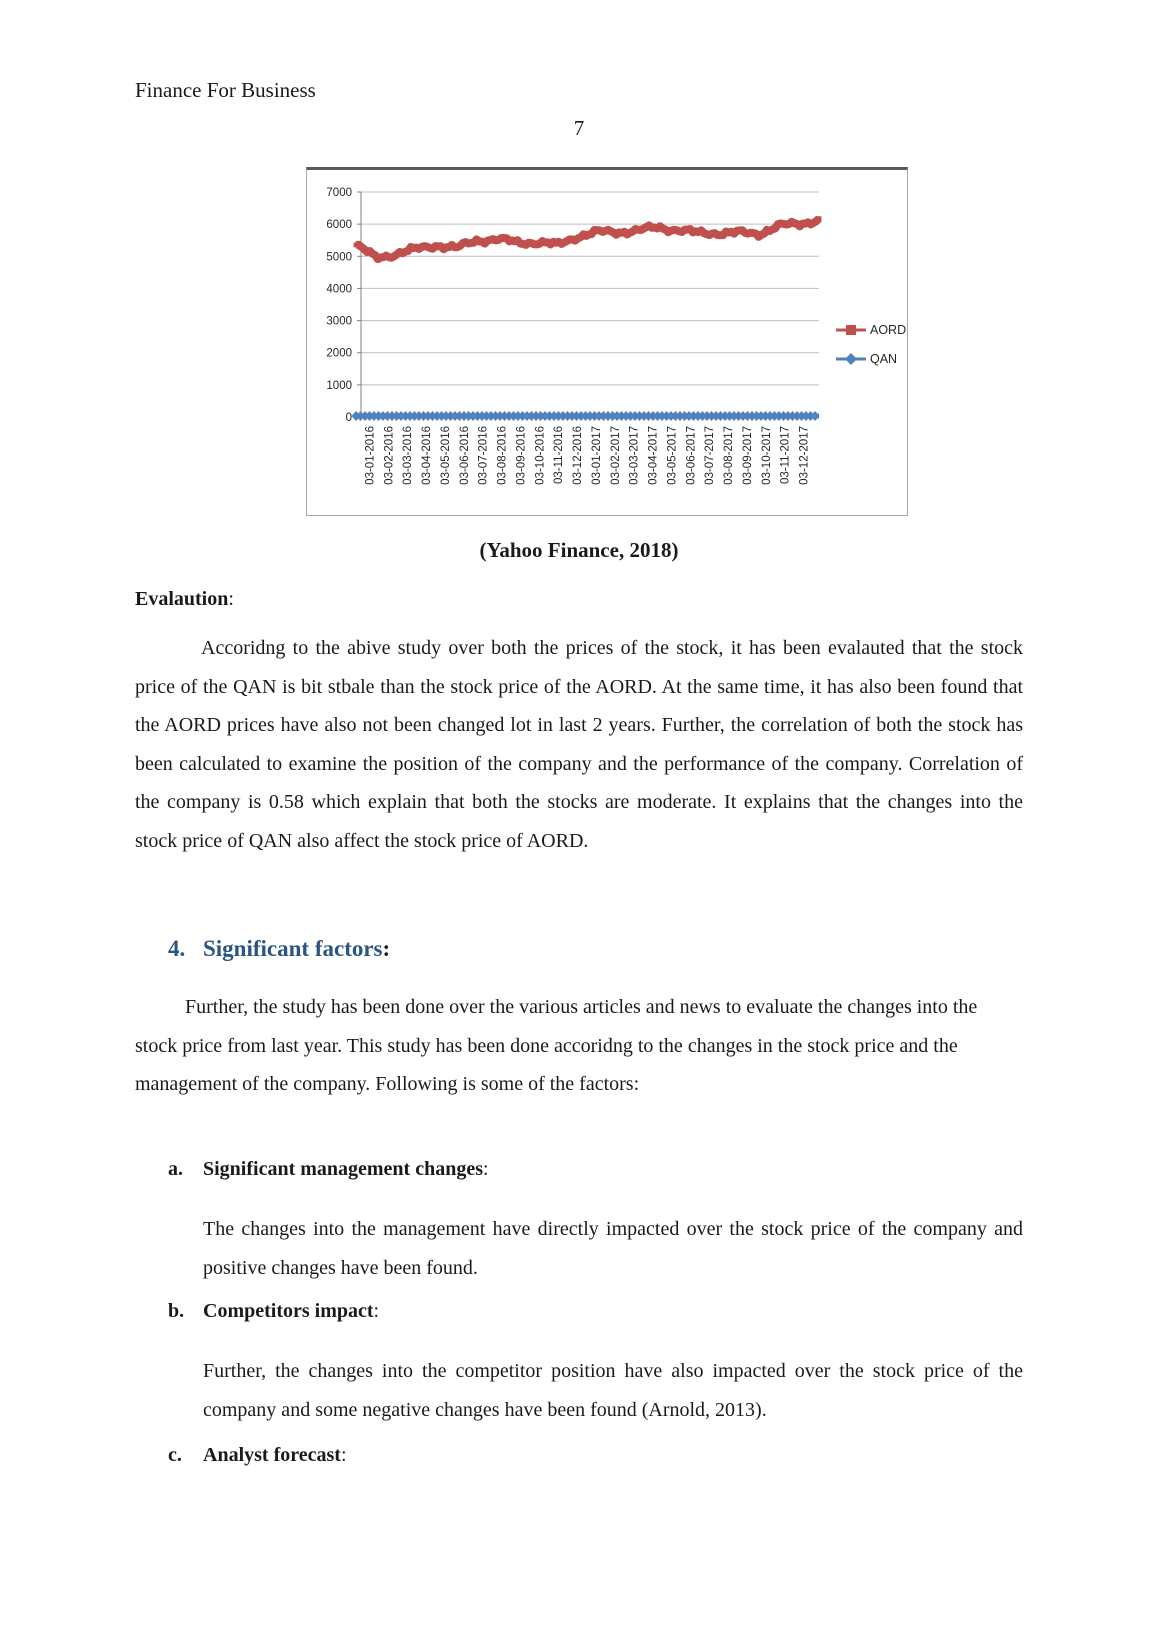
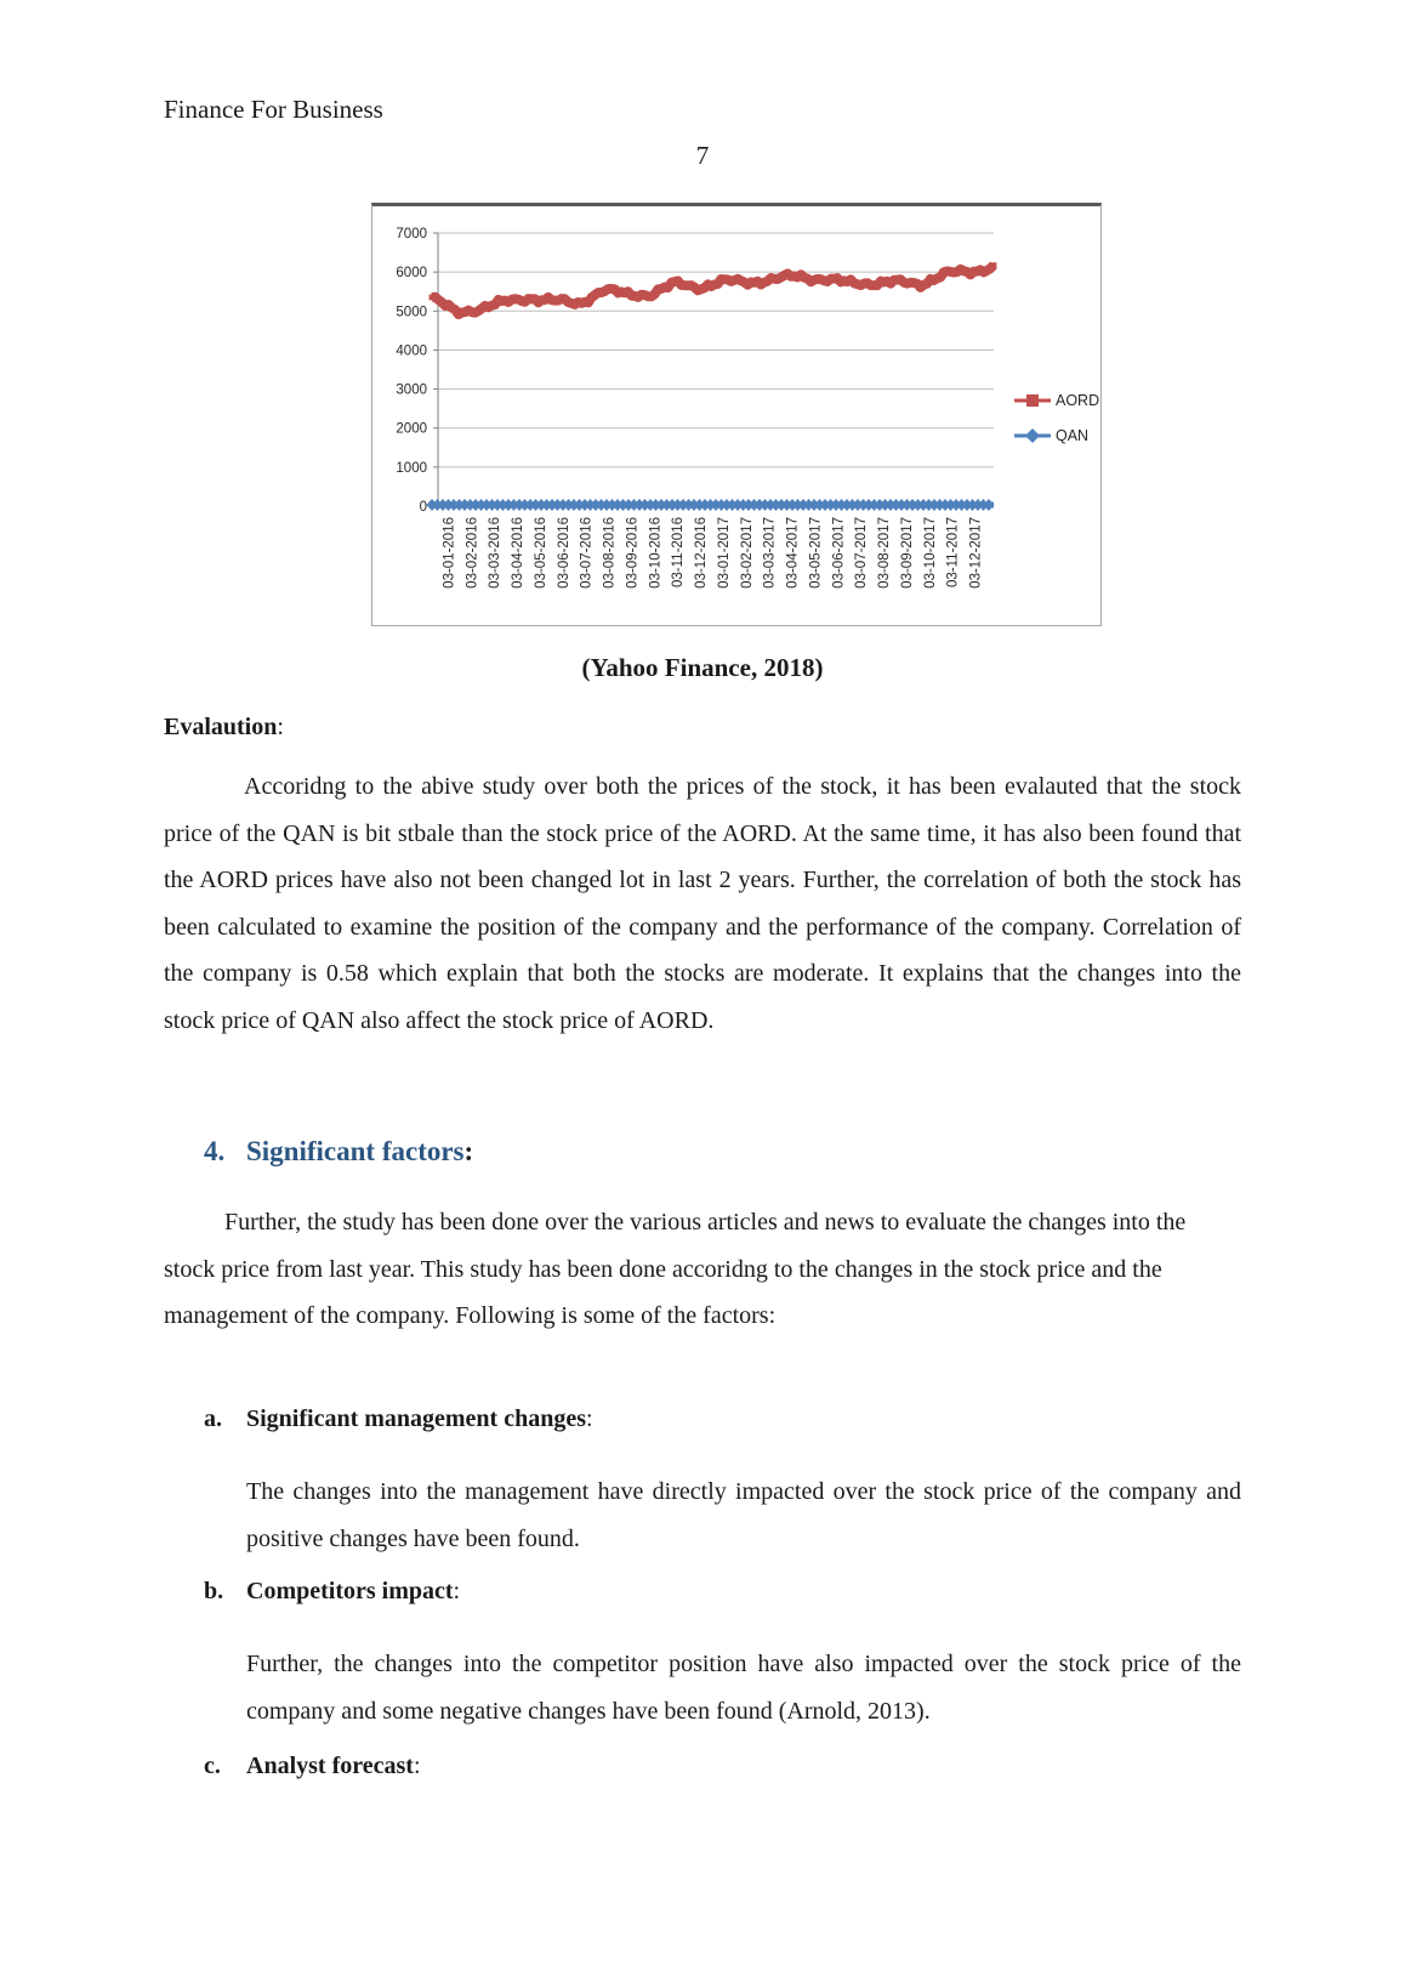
AORD/03-07-2016: 5500 -> 5200
AORD/03-11-2016: 5400 -> 5700
